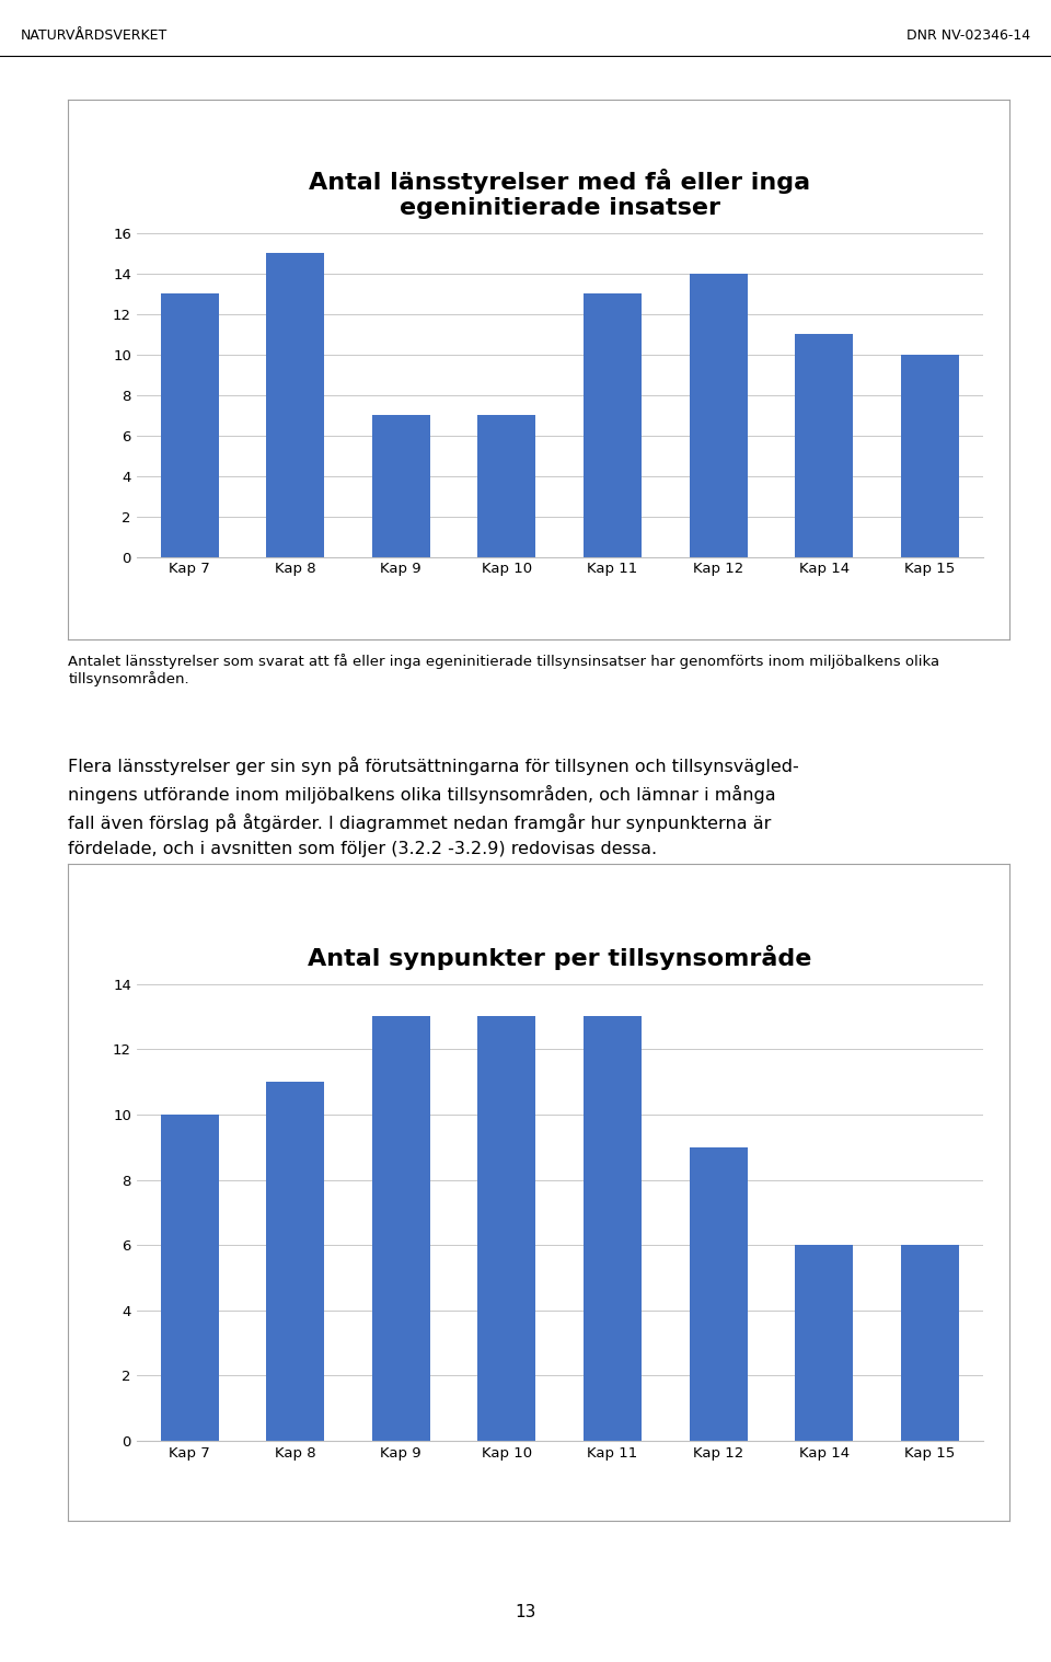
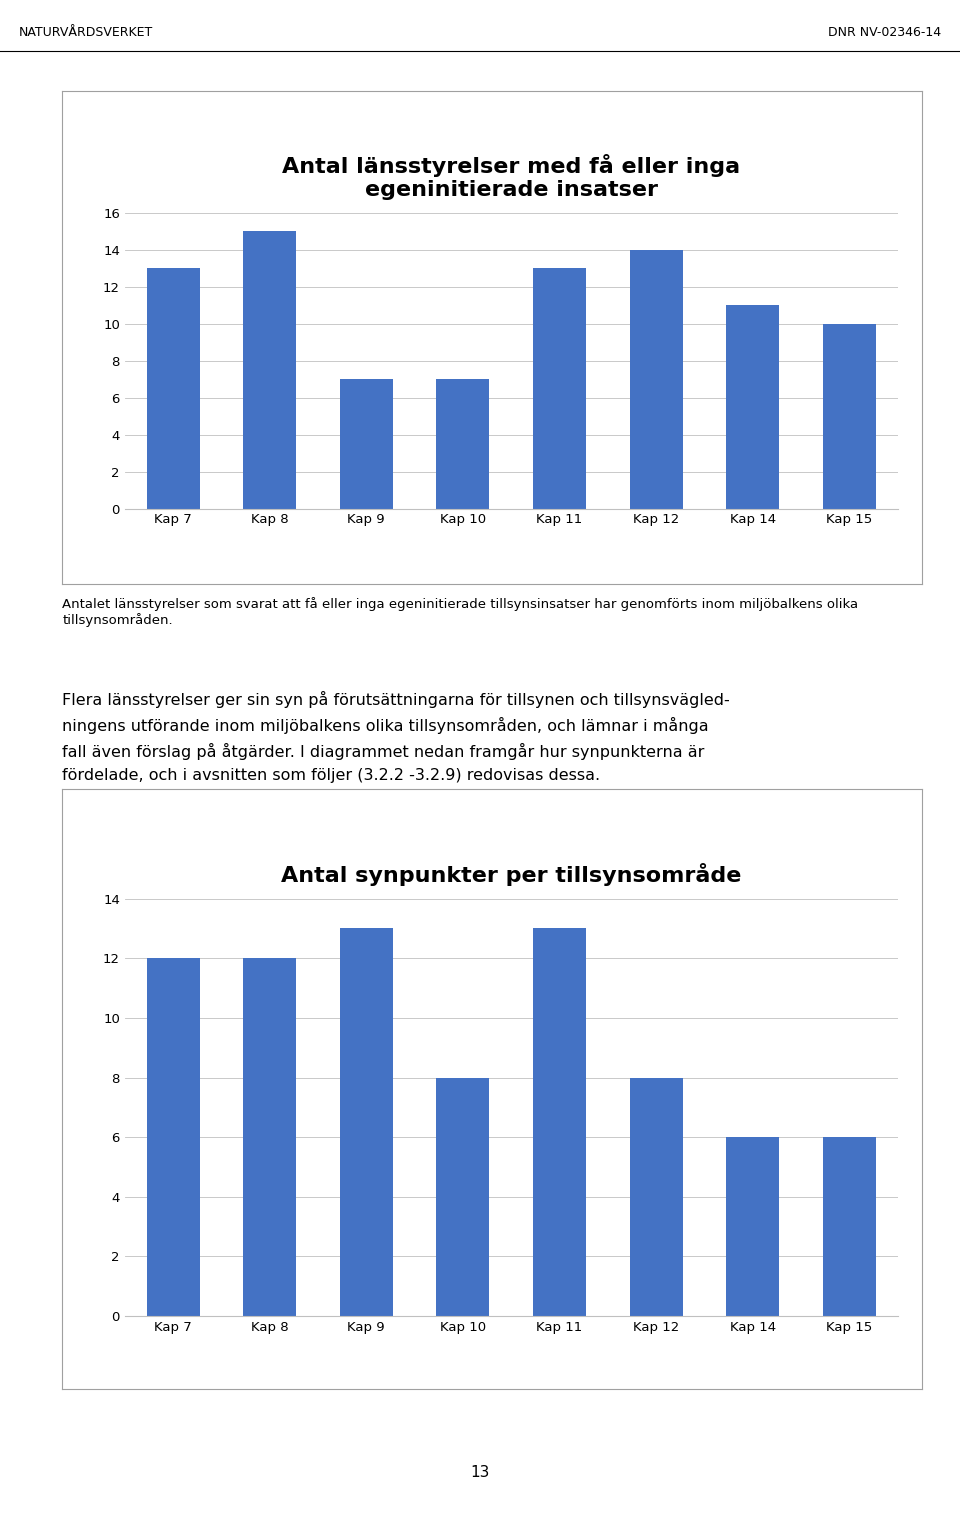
Antal synpunkter per tillsynsområde/Kap 7: 10 -> 12
Antal synpunkter per tillsynsområde/Kap 8: 11 -> 12
Antal synpunkter per tillsynsområde/Kap 10: 13 -> 8
Antal synpunkter per tillsynsområde/Kap 12: 9 -> 8
